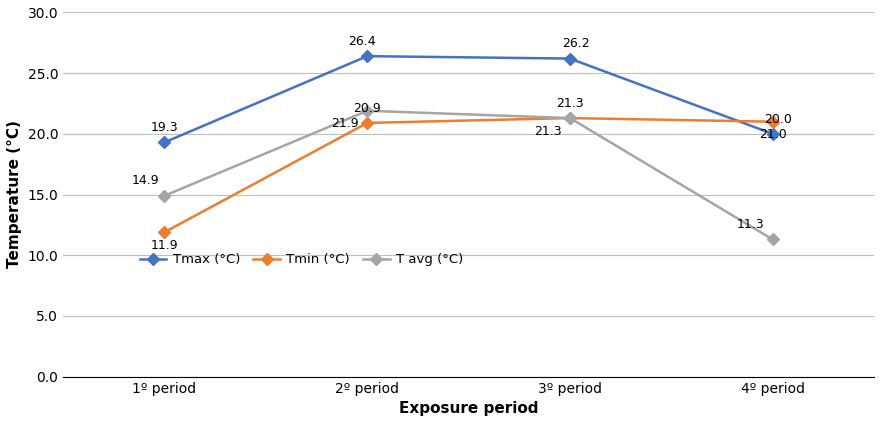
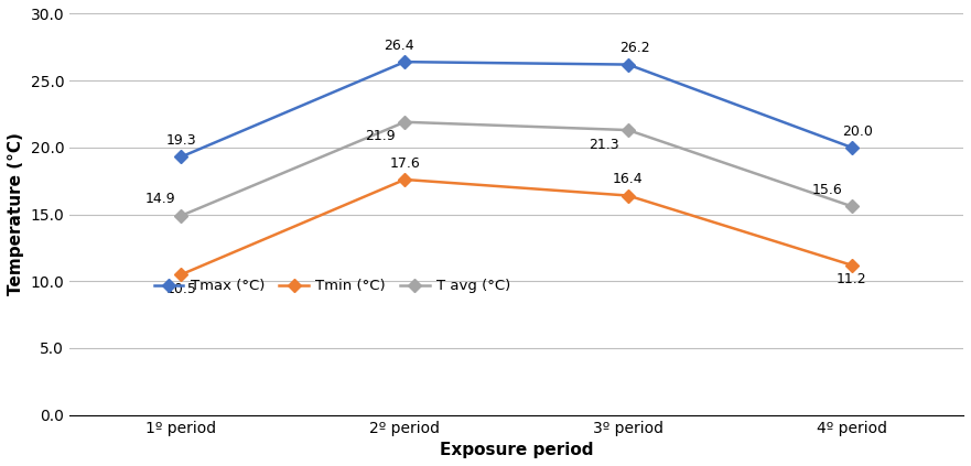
Tmin (°C)/1º period: 11.9 -> 10.5
Tmin (°C)/2º period: 20.9 -> 17.6
Tmin (°C)/3º period: 21.3 -> 16.4
Tmin (°C)/4º period: 21.0 -> 11.2
T avg (°C)/4º period: 11.3 -> 15.6
